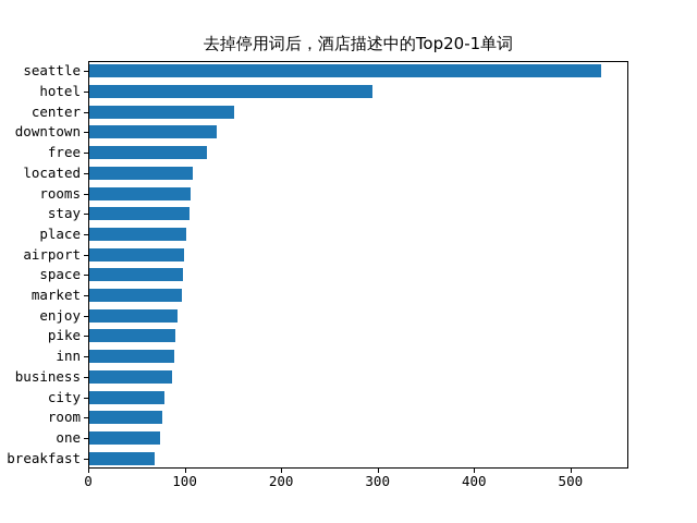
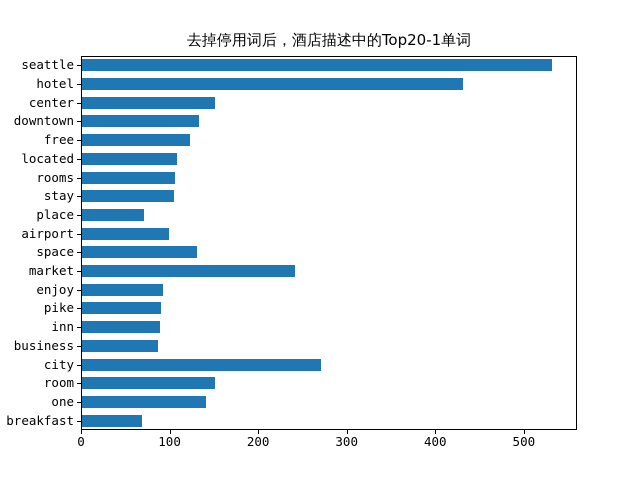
hotel: 290 -> 430
place: 100 -> 70
space: 100 -> 130
market: 100 -> 240
city: 80 -> 270
room: 80 -> 150
one: 70 -> 140
